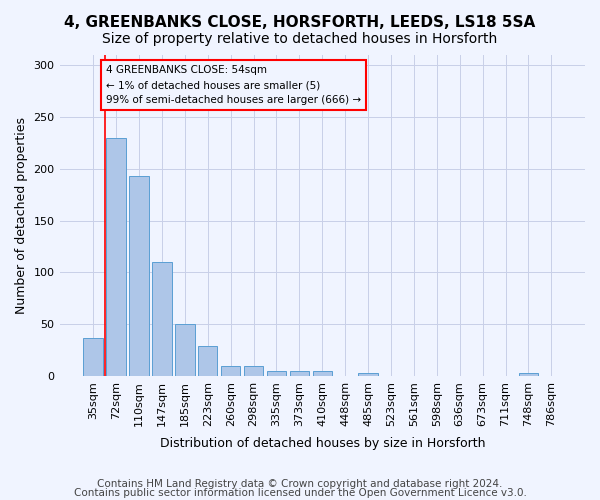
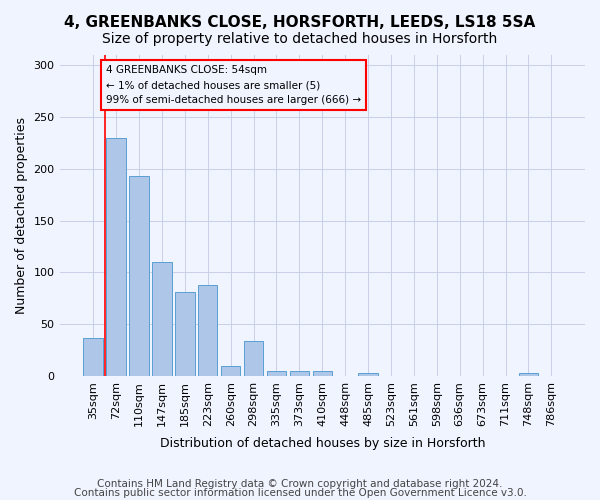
185sqm: 50 -> 81
223sqm: 29 -> 88
298sqm: 10 -> 34
